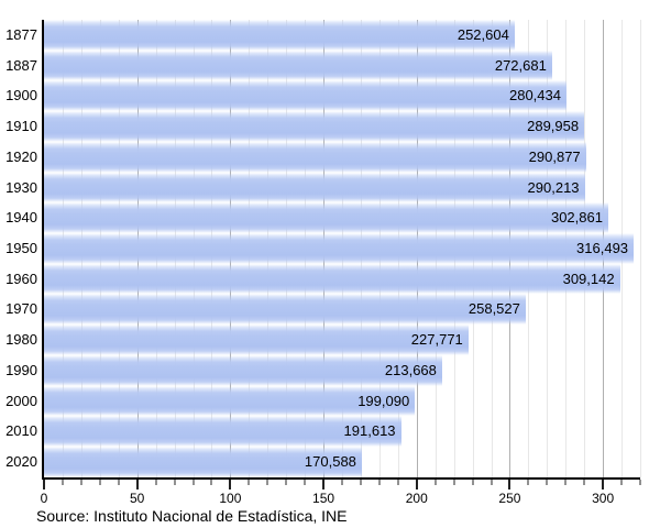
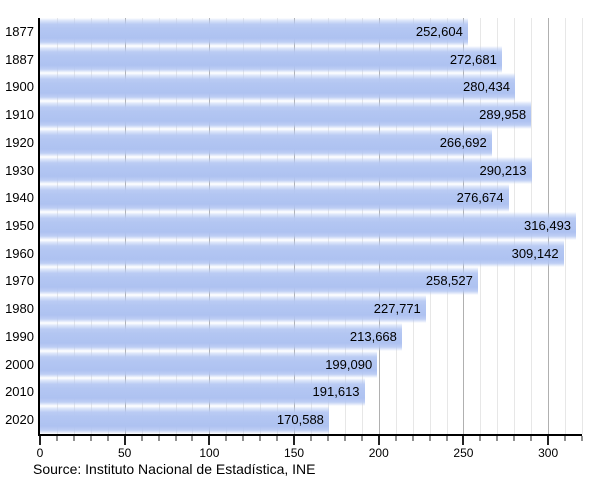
1920: 290,877 -> 266,692
1940: 302,861 -> 276,674
